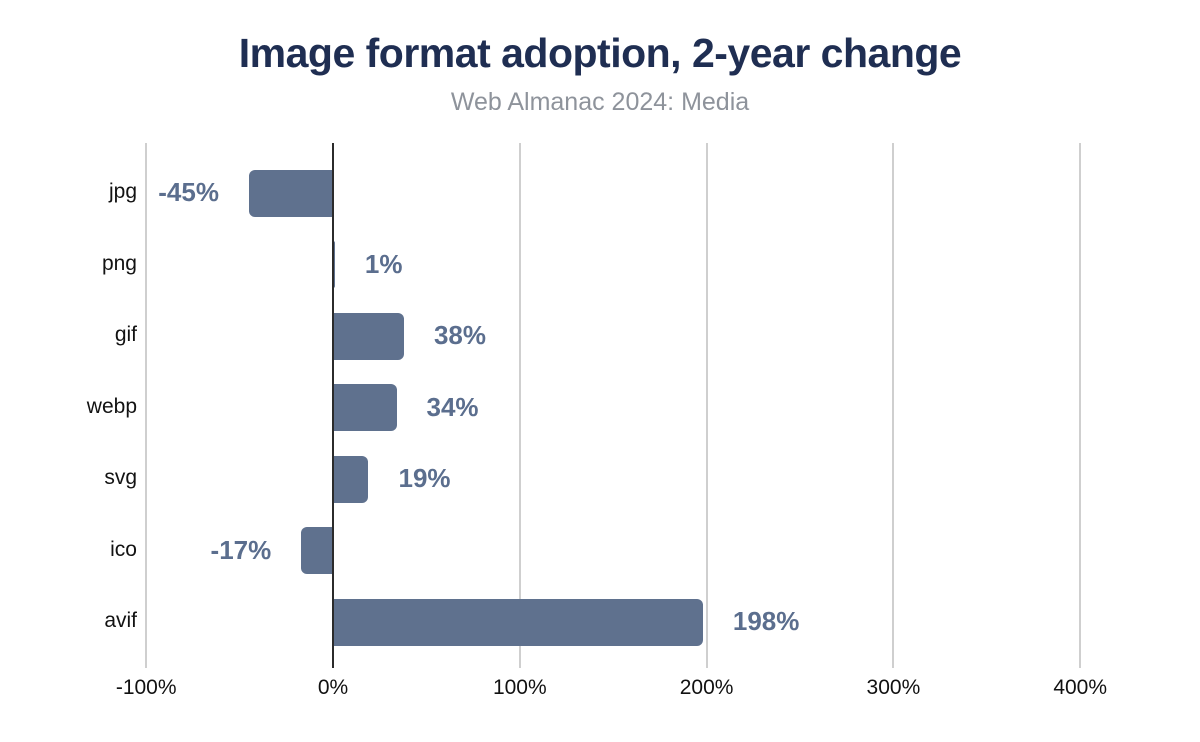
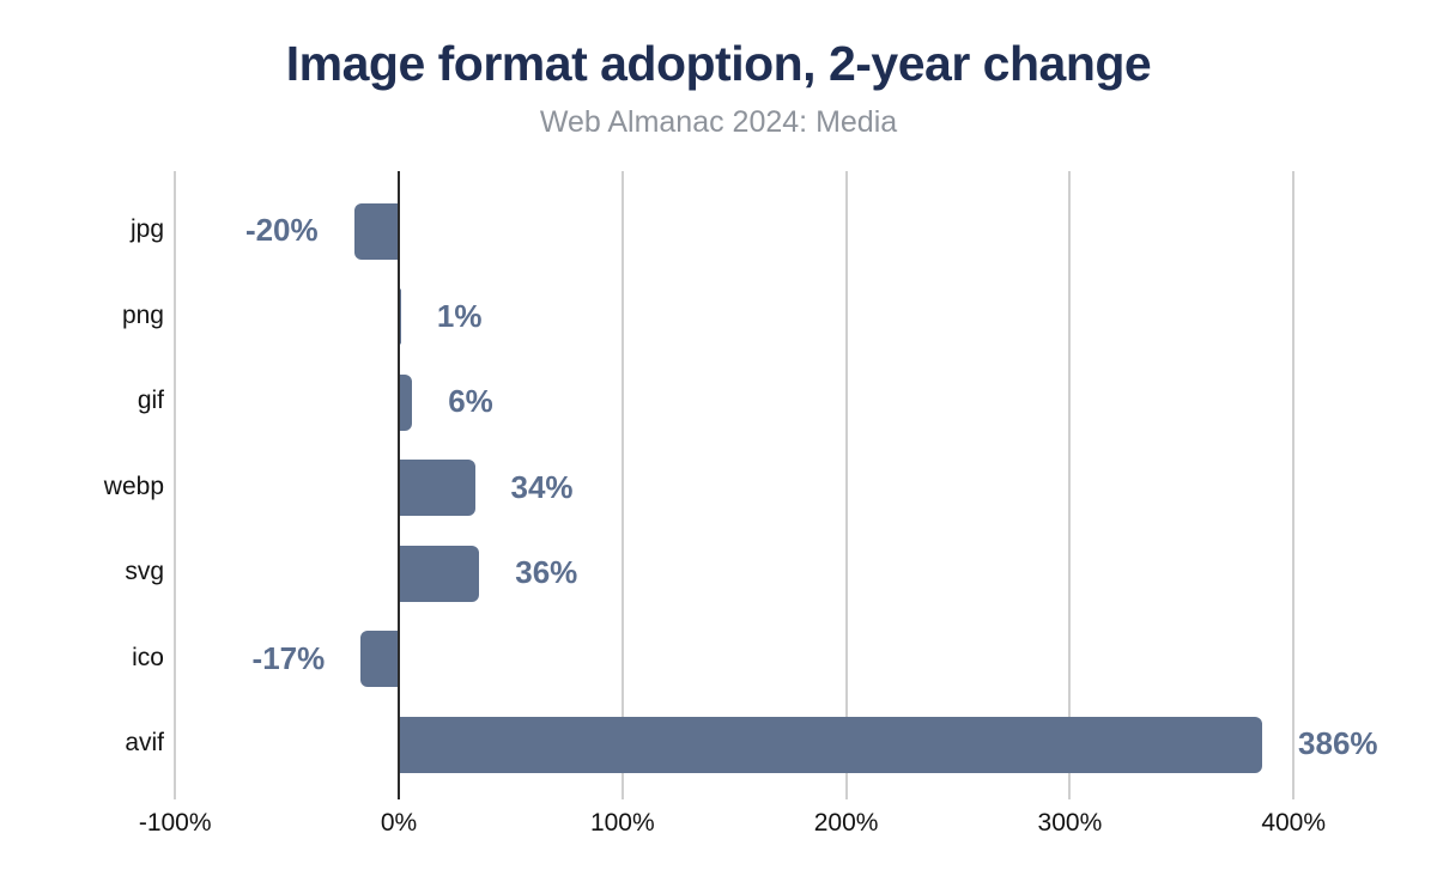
jpg: -45% -> -20%
gif: 38% -> 6%
svg: 19% -> 36%
avif: 198% -> 386%
